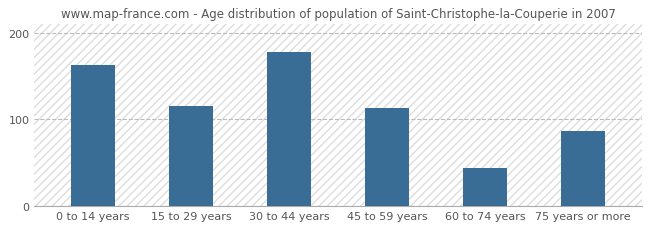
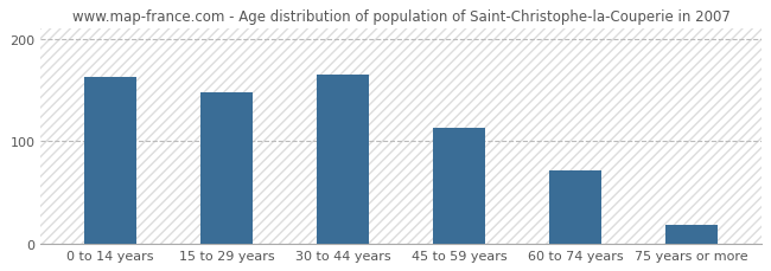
15 to 29 years: 116 -> 148
30 to 44 years: 178 -> 165
60 to 74 years: 44 -> 72
75 years or more: 86 -> 18
